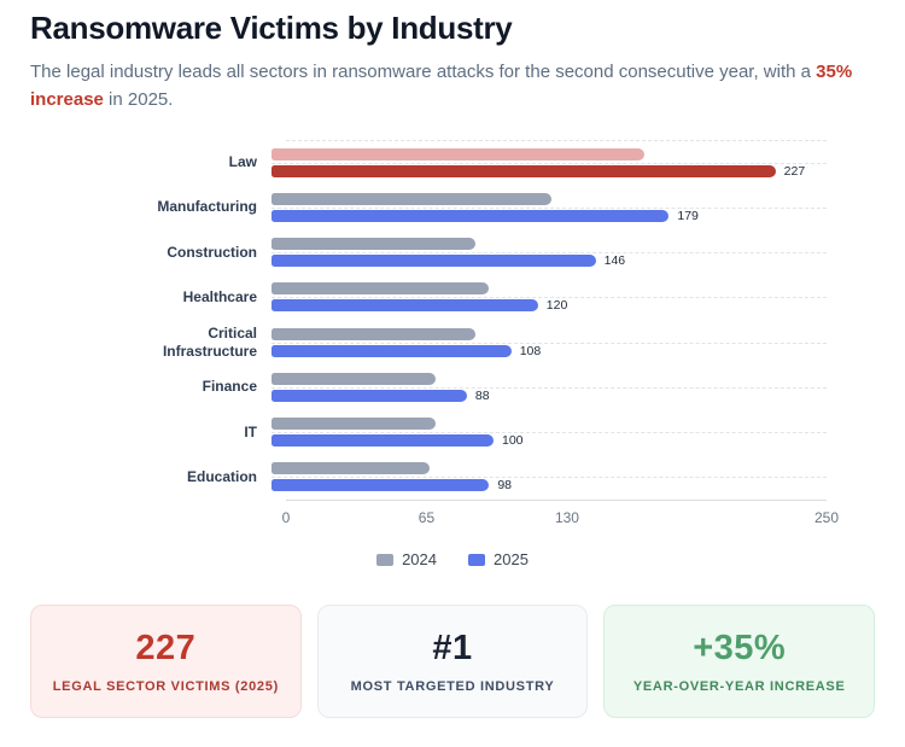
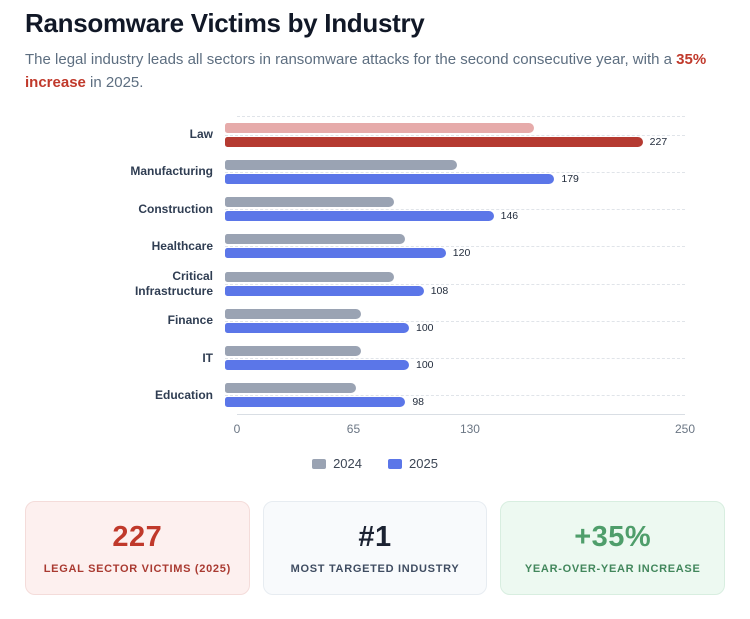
2025/Finance: 88 -> 100
